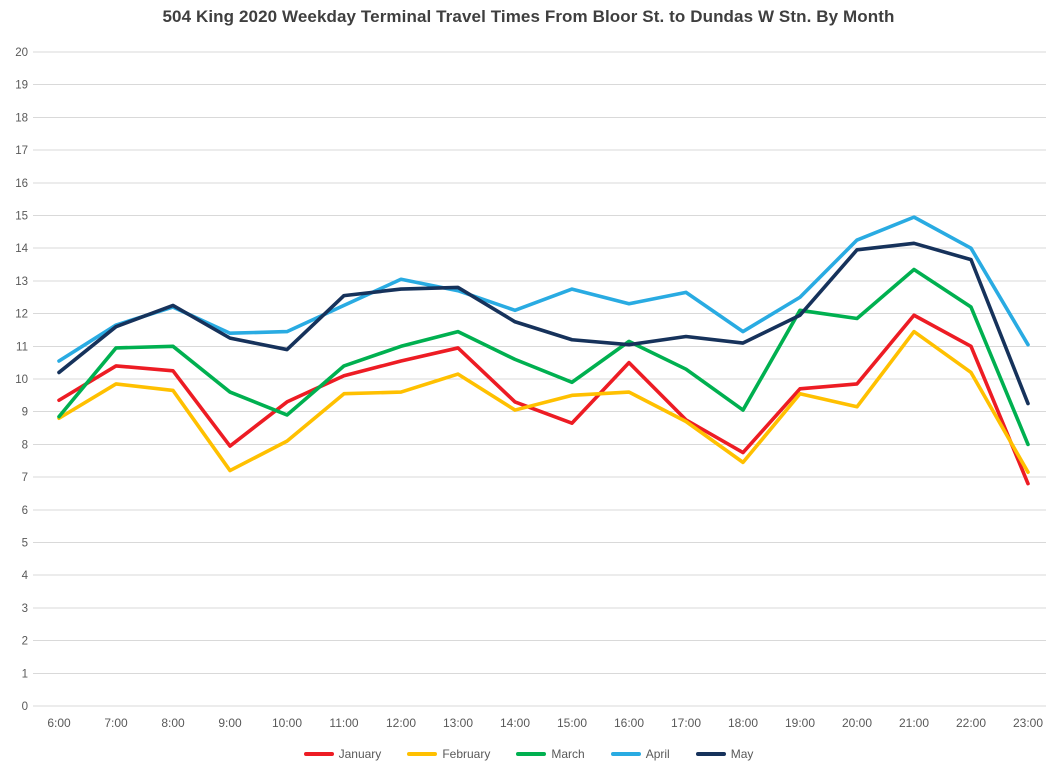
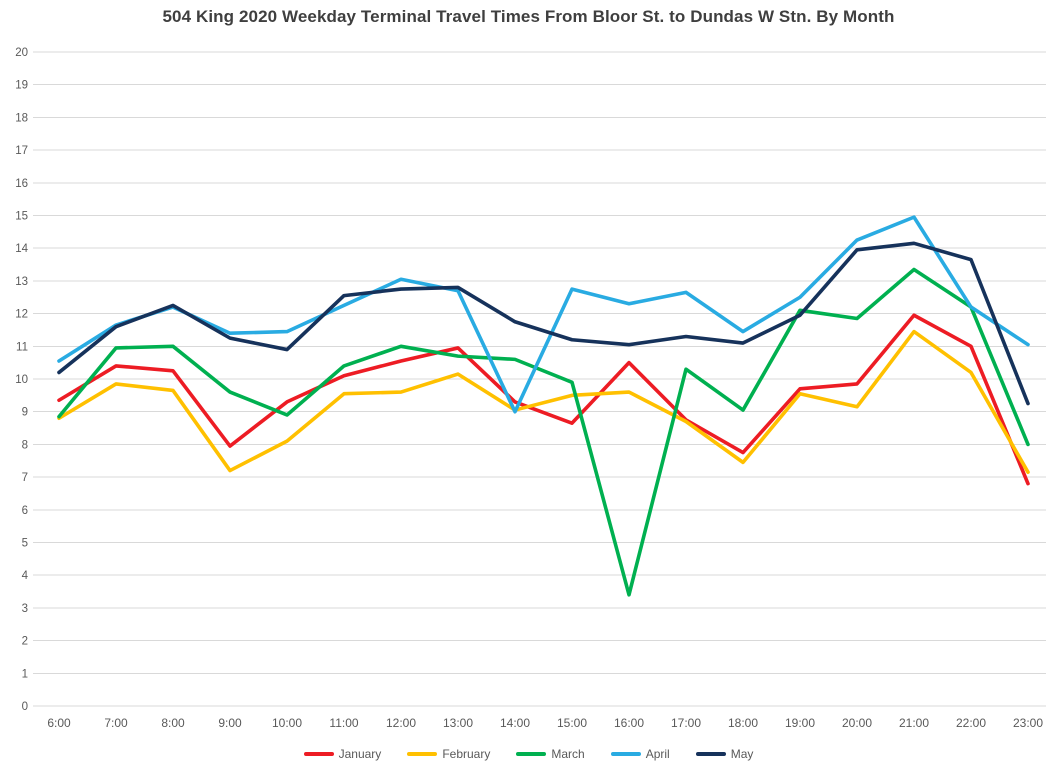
March/13:00: 11.4 -> 10.7
April/14:00: 12.1 -> 9.0
March/16:00: 11.2 -> 3.4
April/22:00: 14.0 -> 12.2
